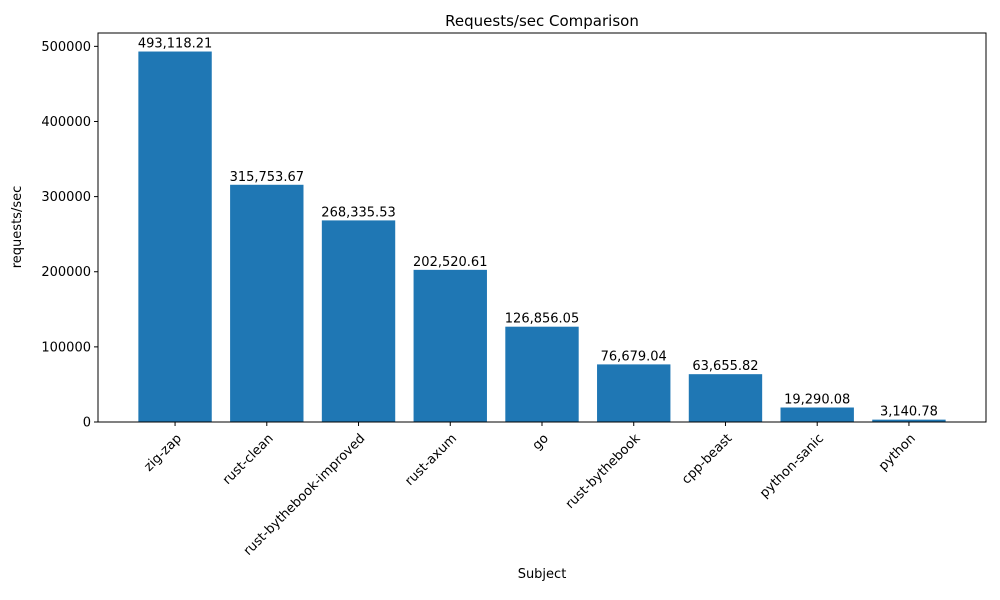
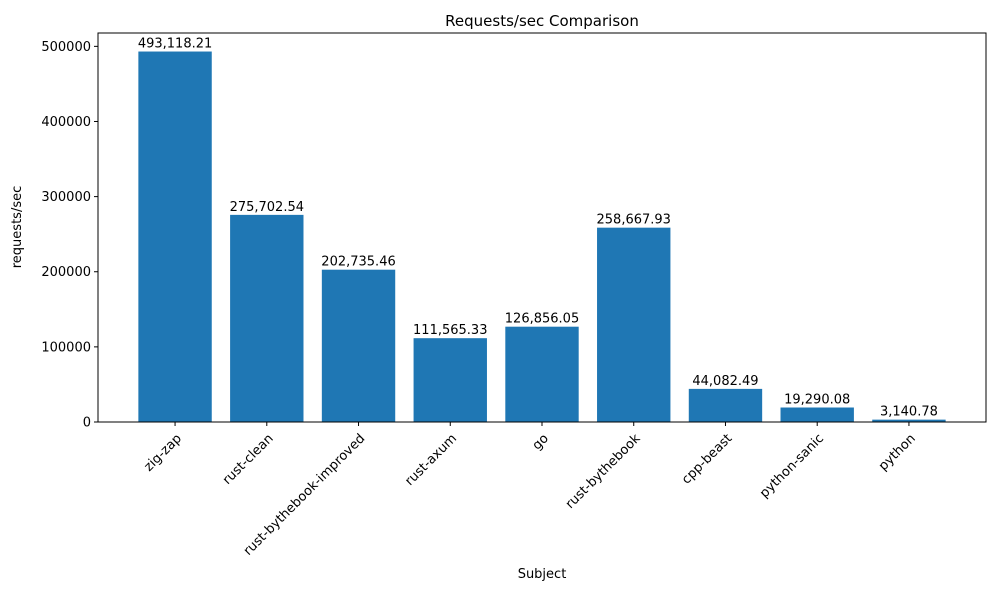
rust-clean: 315,753.67 -> 275,702.54
rust-bythebook-improved: 268,335.53 -> 202,735.46
rust-axum: 202,520.61 -> 111,565.33
rust-bythebook: 76,679.04 -> 258,667.93
cpp-beast: 63,655.82 -> 44,082.49
